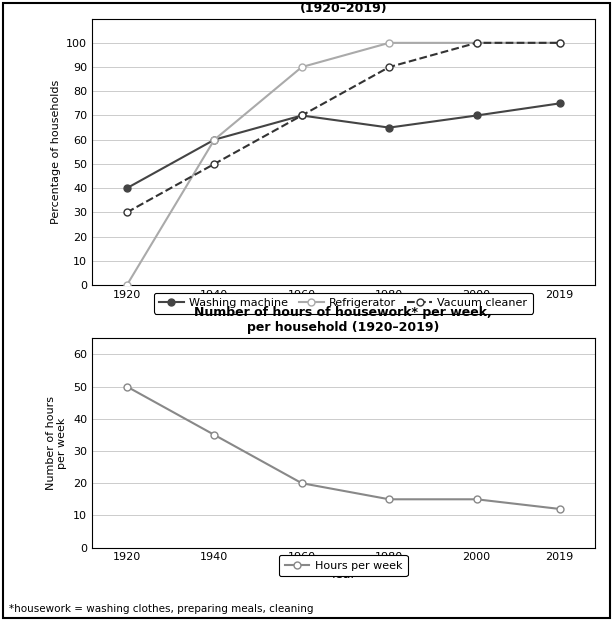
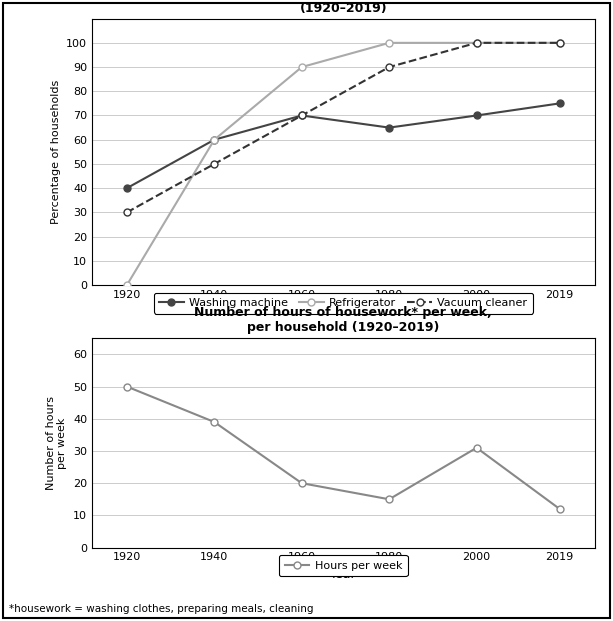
1940: 35 -> 39
2000: 15 -> 31
